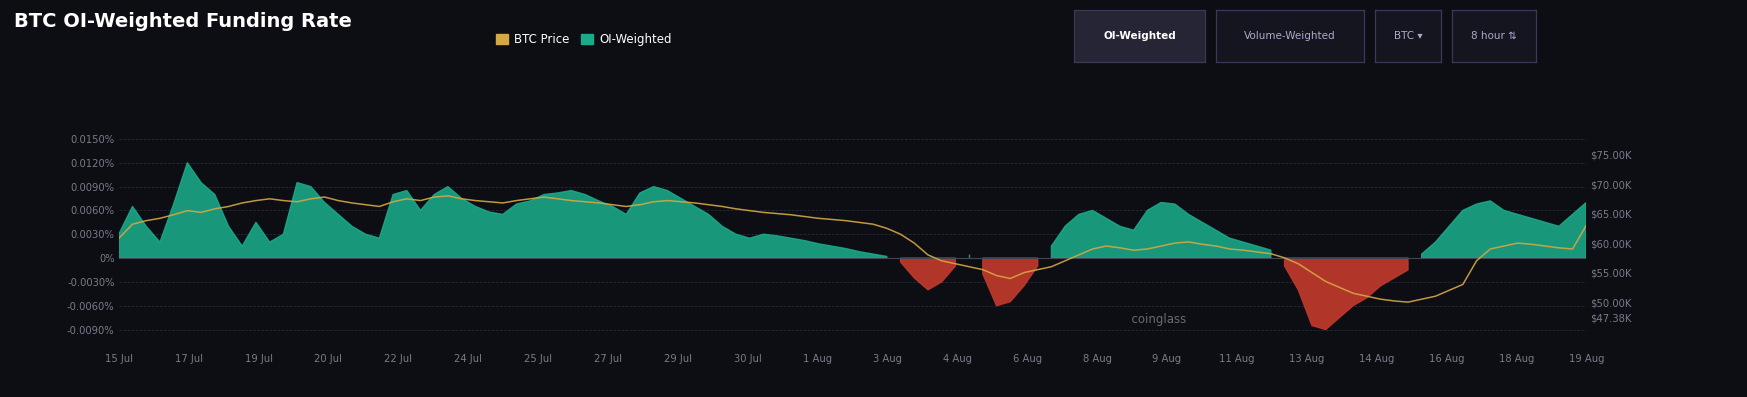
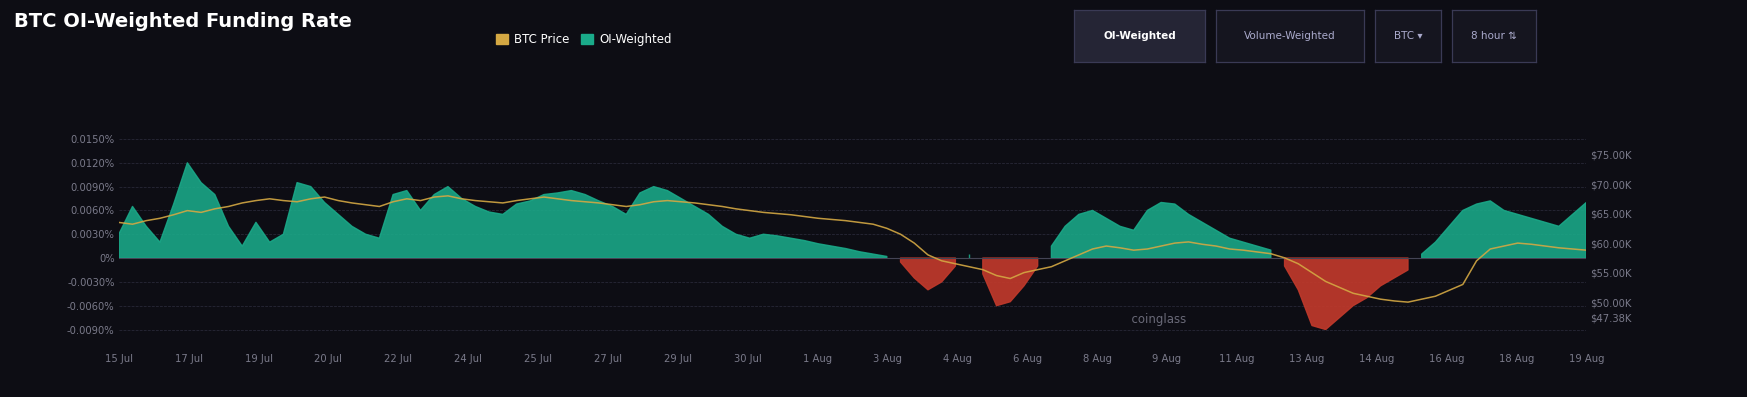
BTC Price/15 Jul: $60.8K -> $63.5K
BTC Price/19 Aug: $63.0K -> $58.8K
